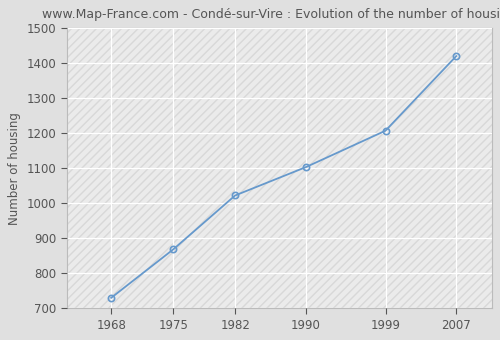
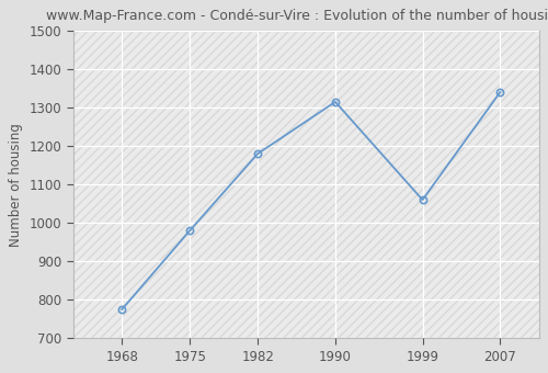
1968: 730 -> 775
1975: 868 -> 980
1982: 1022 -> 1180
1990: 1103 -> 1315
1999: 1207 -> 1060
2007: 1420 -> 1340
